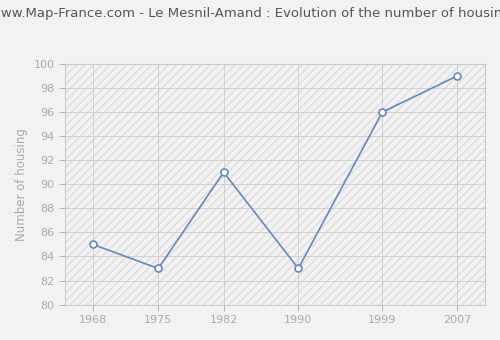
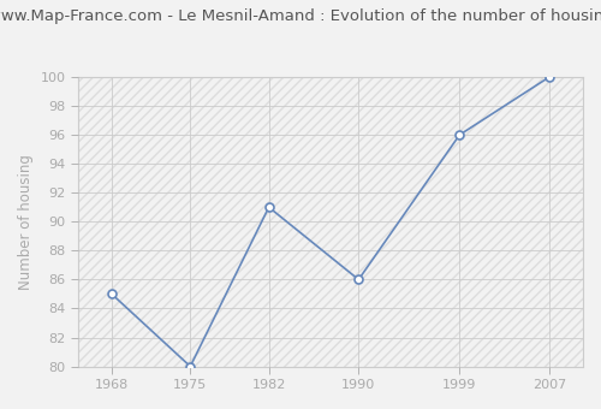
1975: 83 -> 80
1990: 83 -> 86
2007: 99 -> 100
